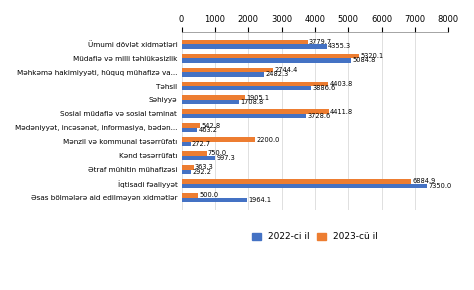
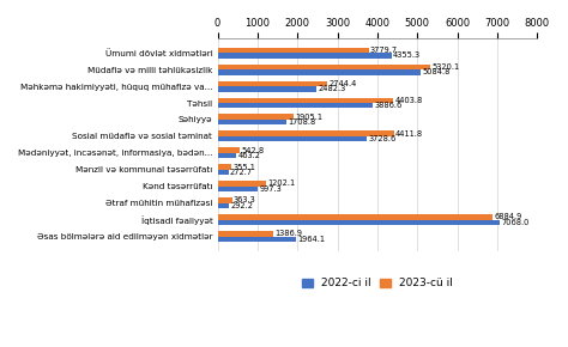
2023-cü il/Mənzil və kommunal təsərrüfatı: 2200 -> 360
2023-cü il/Kənd təsərrüfatı: 750 -> 1200
2022-ci il/İqtisadi fəaliyyət: 7350 -> 7070
2023-cü il/Əsas bölmələrə aid edilməyən xidmətlər: 500 -> 1390
